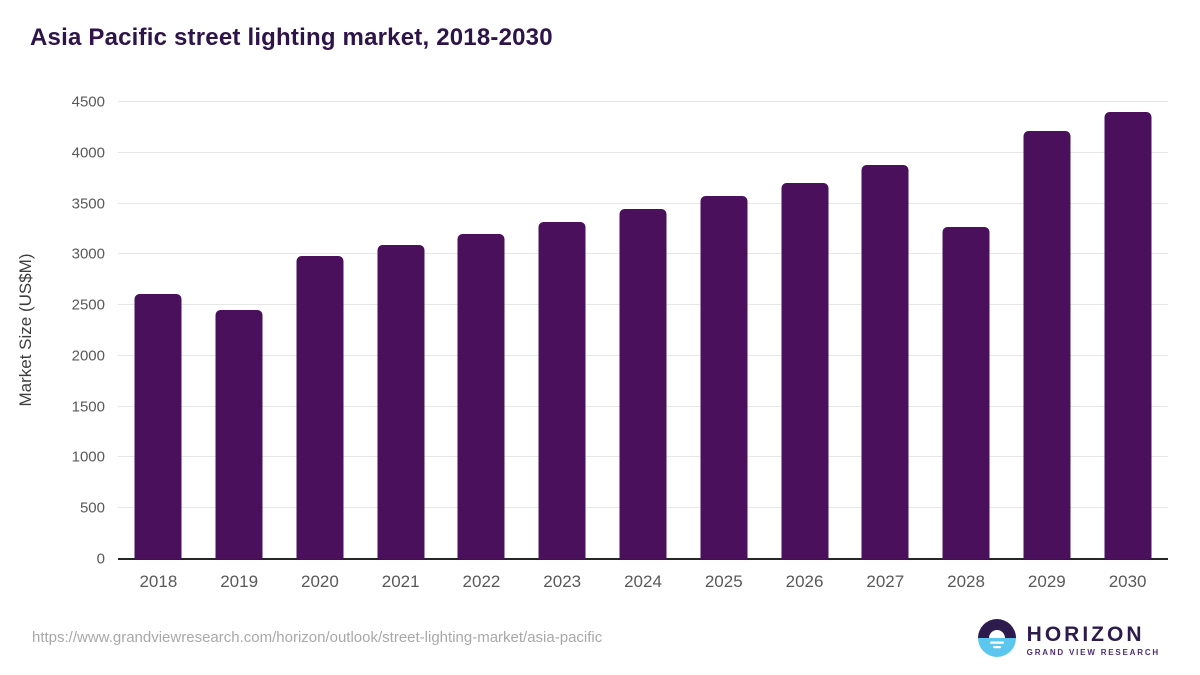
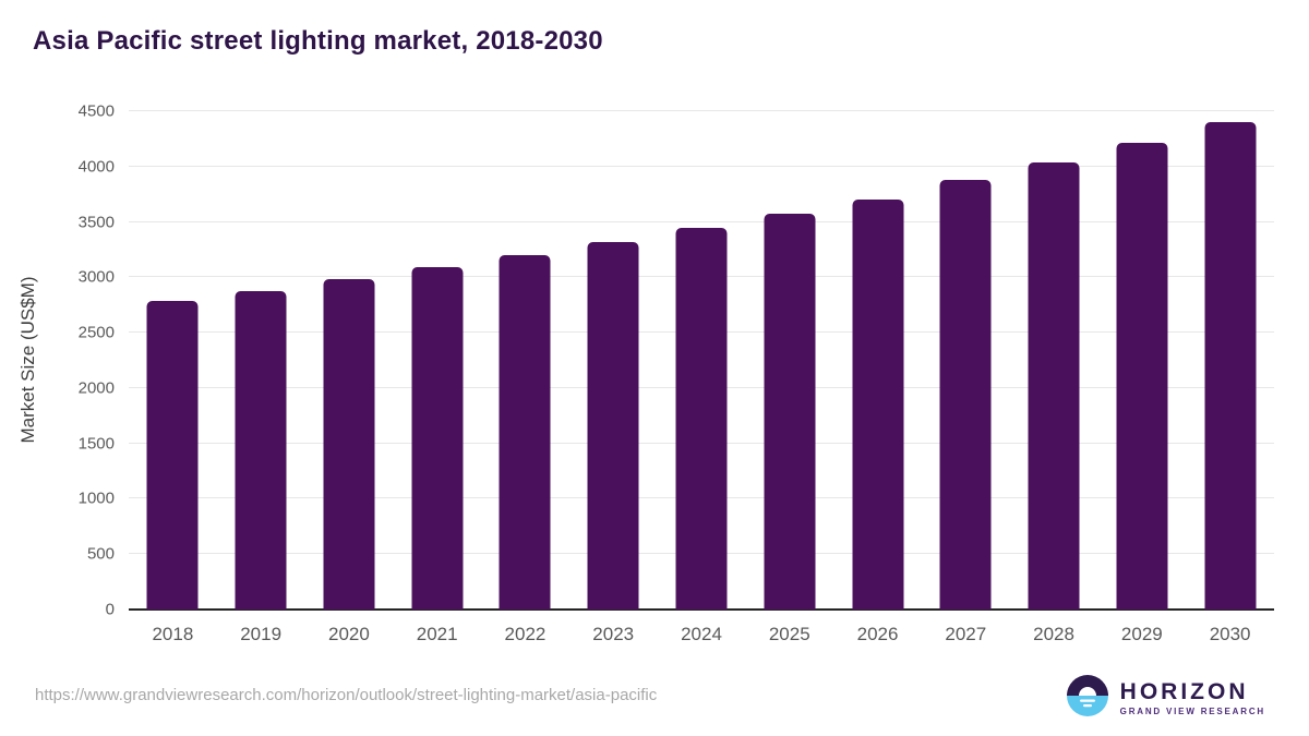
2018: 2610 -> 2790
2019: 2450 -> 2880
2028: 3270 -> 4040
